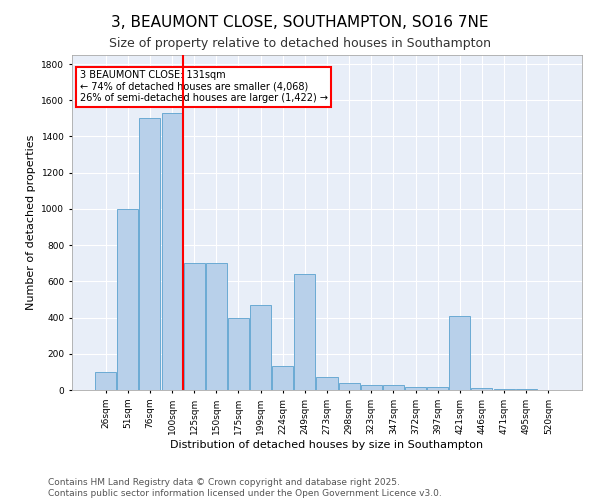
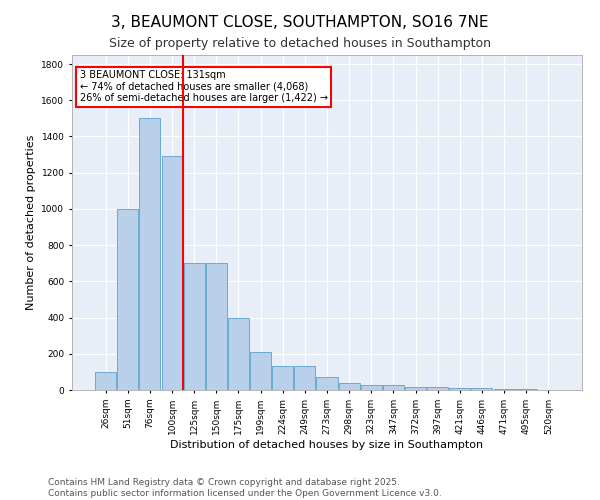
100sqm: 1530 -> 1290
199sqm: 470 -> 210
249sqm: 640 -> 130
421sqm: 410 -> 10
